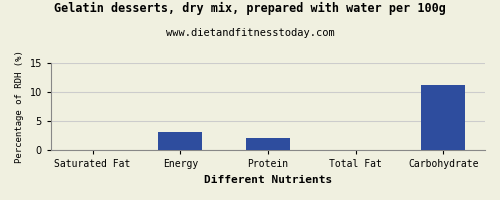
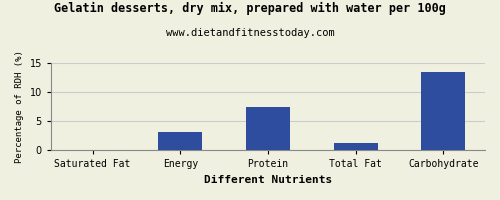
Protein: 2.2 -> 7.4
Total Fat: 0.1 -> 1.2
Carbohydrate: 11.3 -> 13.4
